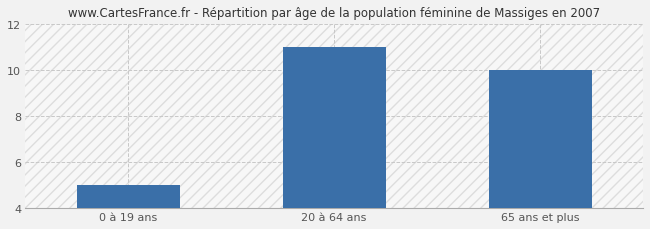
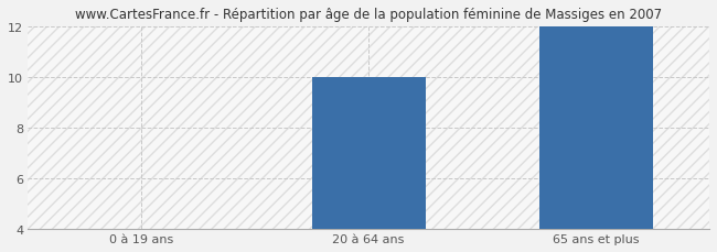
0 à 19 ans: 5 -> 4
20 à 64 ans: 11 -> 10
65 ans et plus: 10 -> 12
